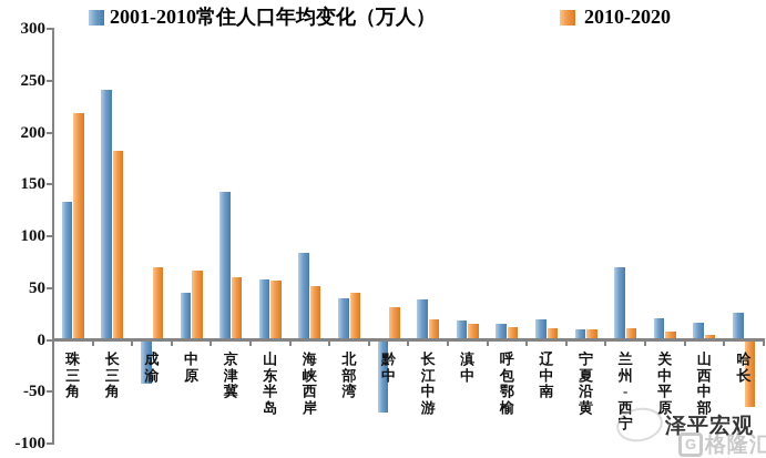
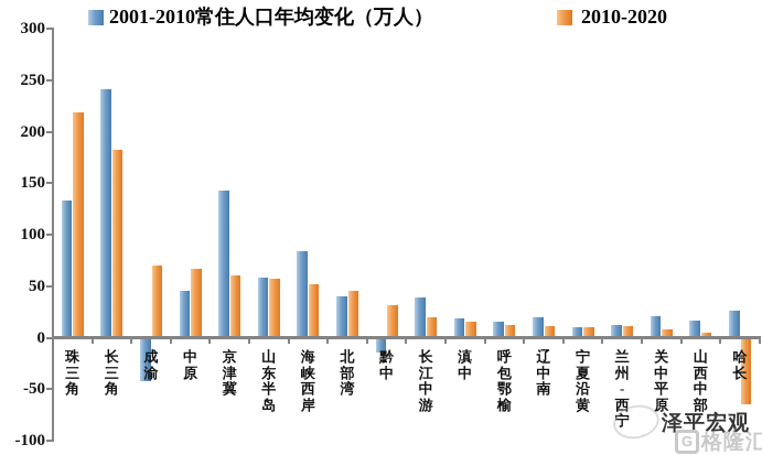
2001-2010常住人口年均变化（万人）/黔中: -70 -> -10
2001-2010常住人口年均变化（万人）/兰州-西宁: 70 -> 10
